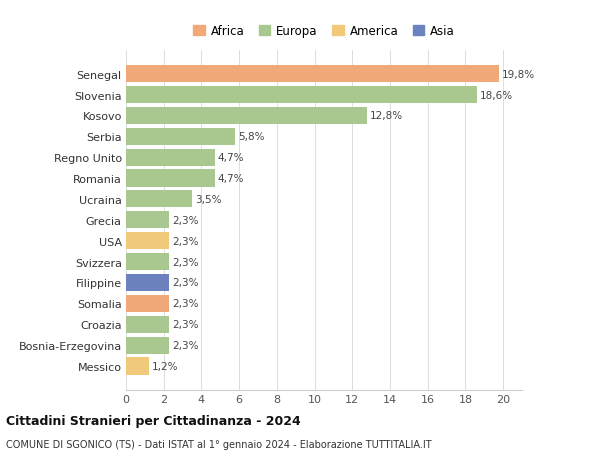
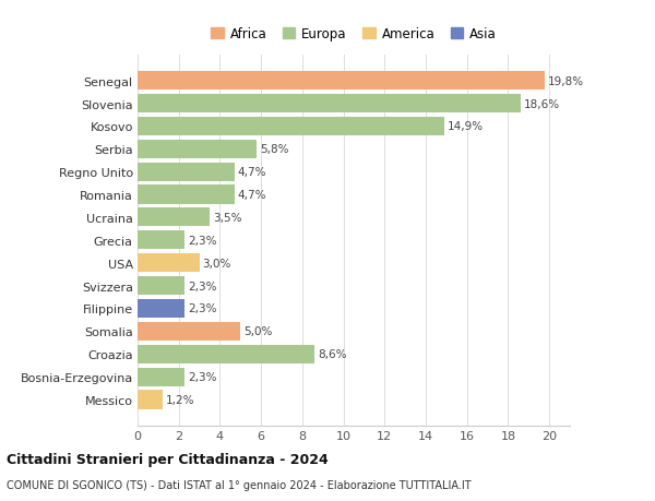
Kosovo: 12,8% -> 14,9%
USA: 2,3% -> 3,0%
Somalia: 2,3% -> 5,0%
Croazia: 2,3% -> 8,6%
